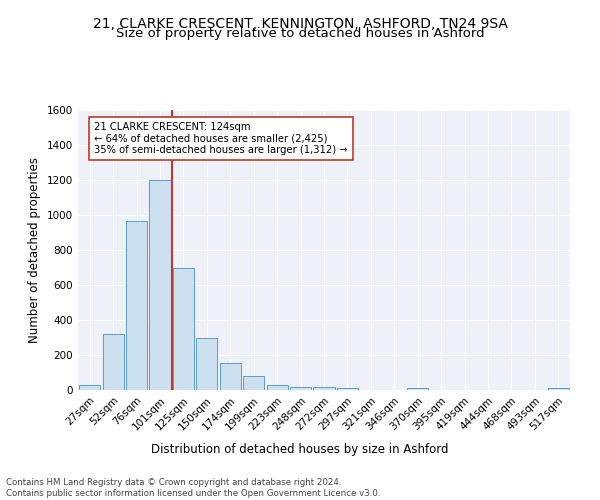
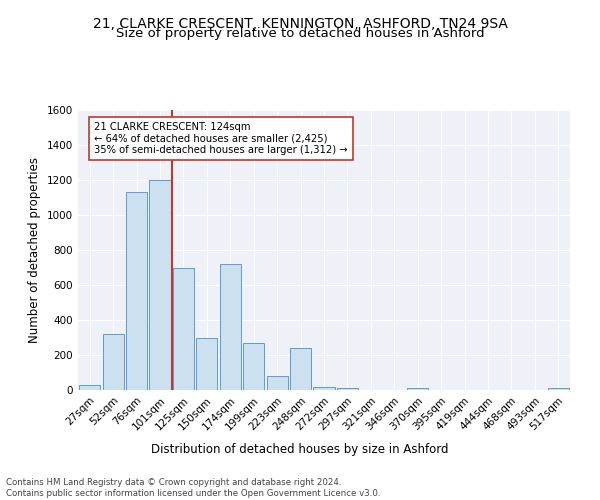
76sqm: 960 -> 1130
174sqm: 160 -> 720
199sqm: 80 -> 270
223sqm: 30 -> 80
248sqm: 20 -> 240
